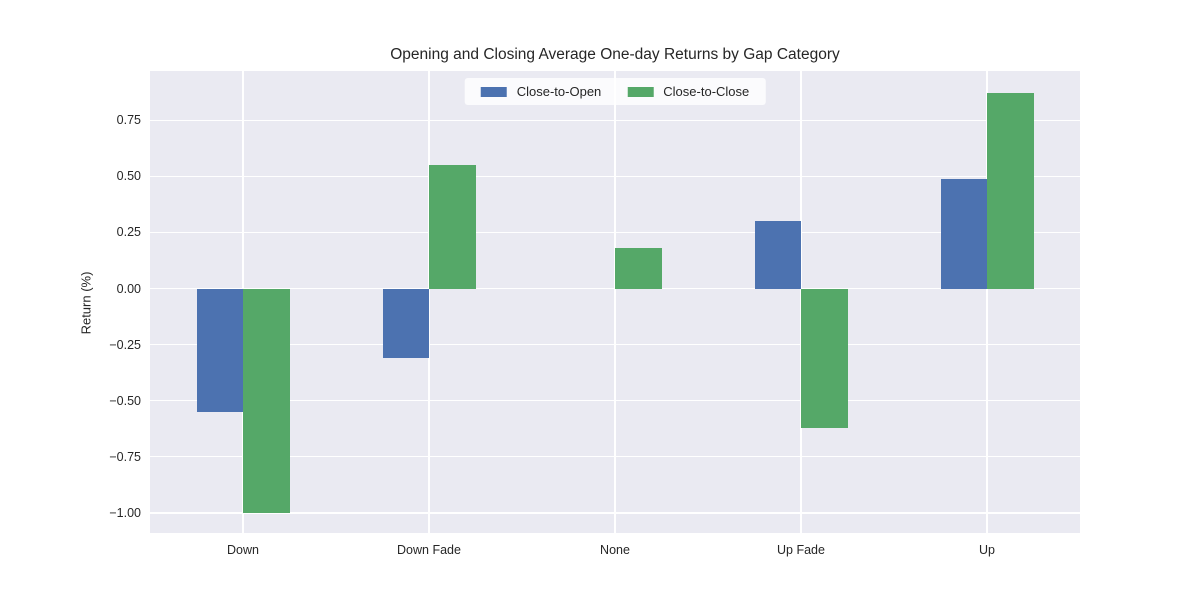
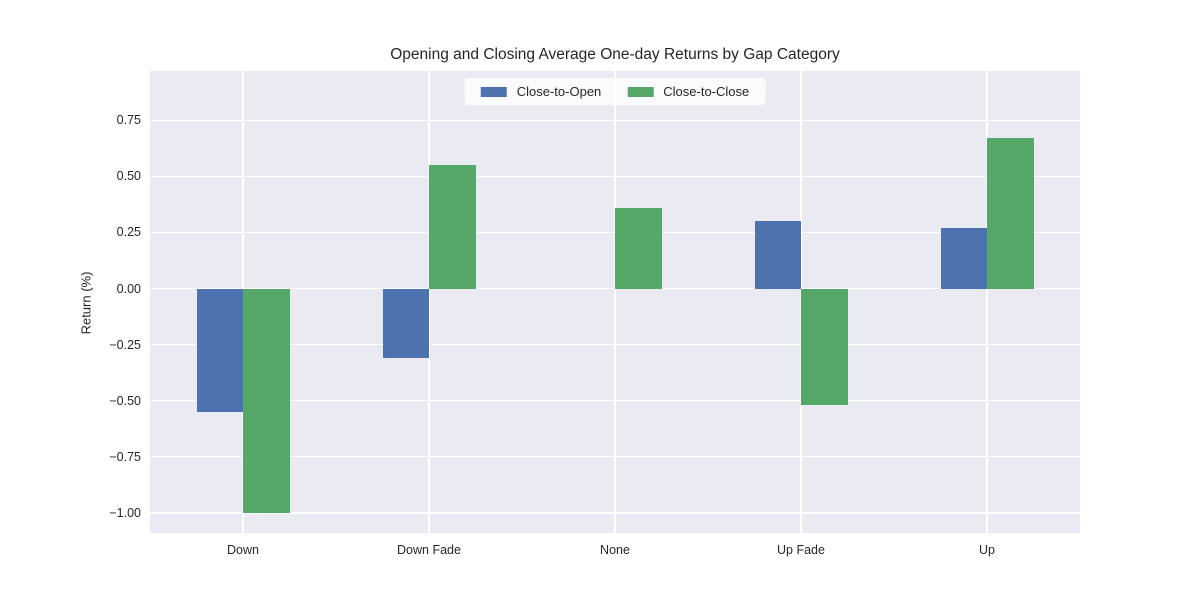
Close-to-Close/None: 0.18 -> 0.36
Close-to-Close/Up Fade: -0.62 -> -0.52
Close-to-Open/Up: 0.49 -> 0.27
Close-to-Close/Up: 0.87 -> 0.67
